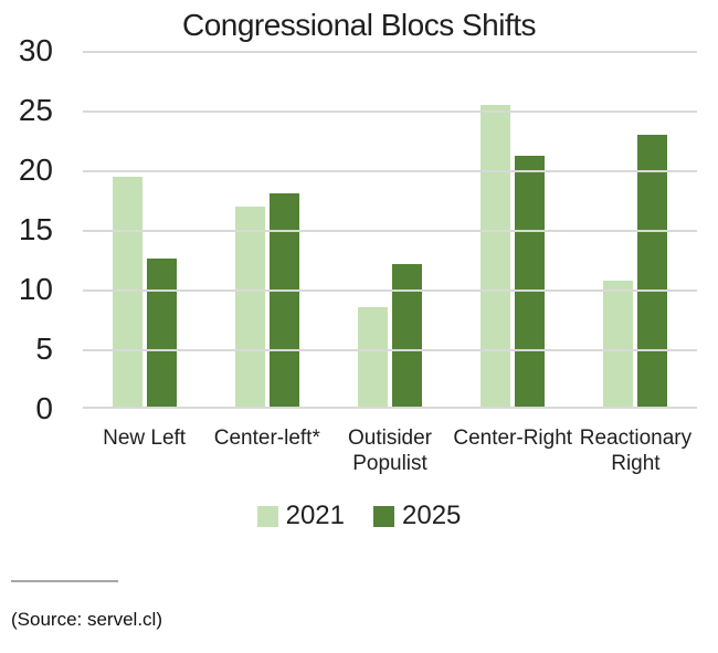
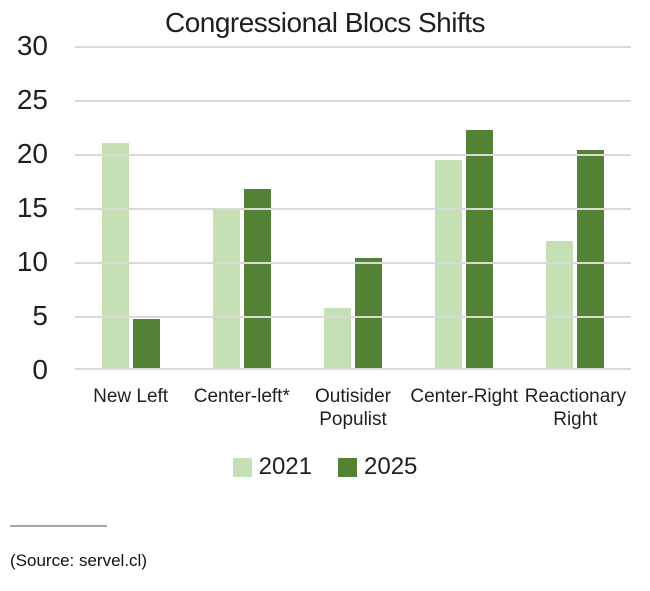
2021/New Left: 19.4 -> 21.0
2025/New Left: 12.6 -> 4.7
2021/Center-left*: 16.9 -> 15.0
2025/Center-left*: 18.1 -> 16.8
2021/Outisider Populist: 8.5 -> 5.7
2025/Outisider Populist: 12.1 -> 10.4
2021/Center-Right: 25.5 -> 19.4
2025/Center-Right: 21.2 -> 22.2
2021/Reactionary Right: 10.7 -> 11.9
2025/Reactionary Right: 23.0 -> 20.4
